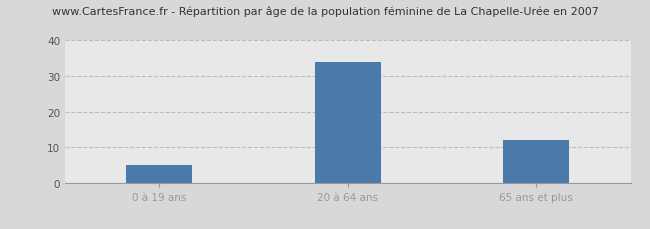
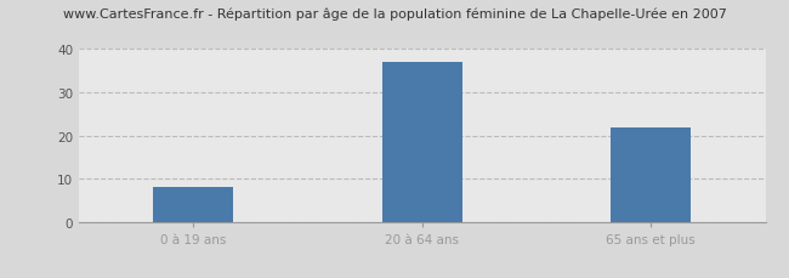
0 à 19 ans: 5 -> 8
20 à 64 ans: 34 -> 37
65 ans et plus: 12 -> 22
